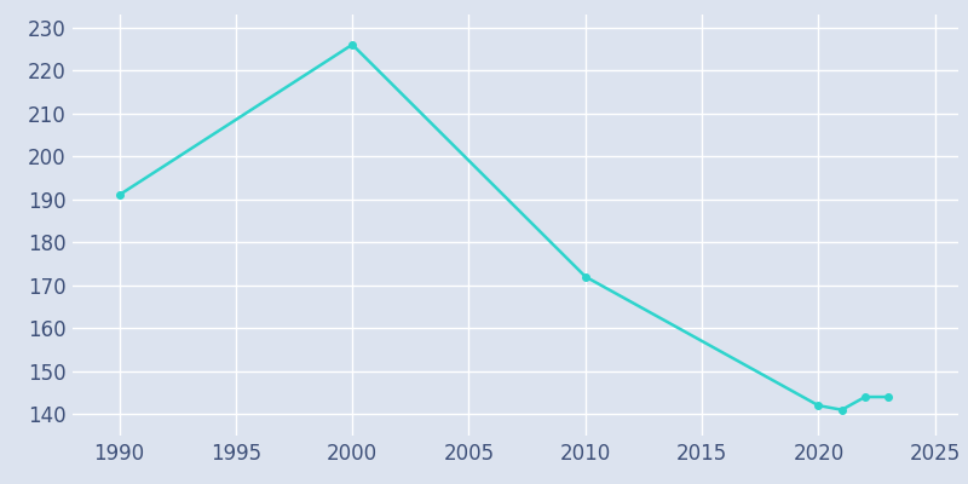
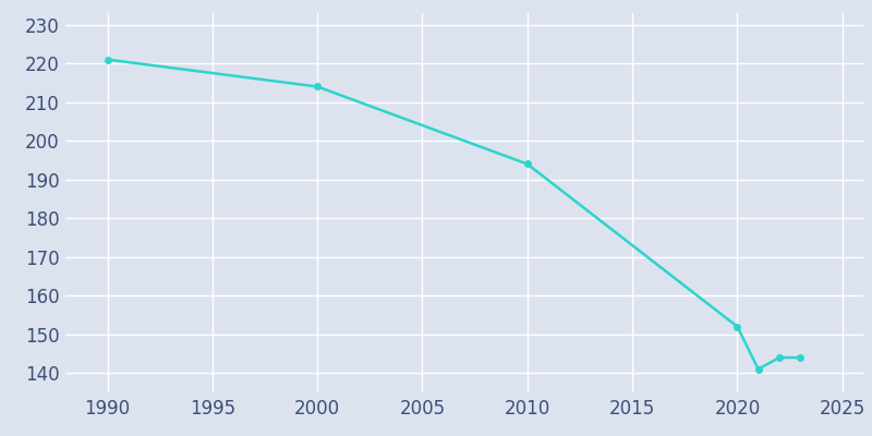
1990: 191 -> 221
2000: 226 -> 214
2010: 172 -> 194
2020: 142 -> 152
